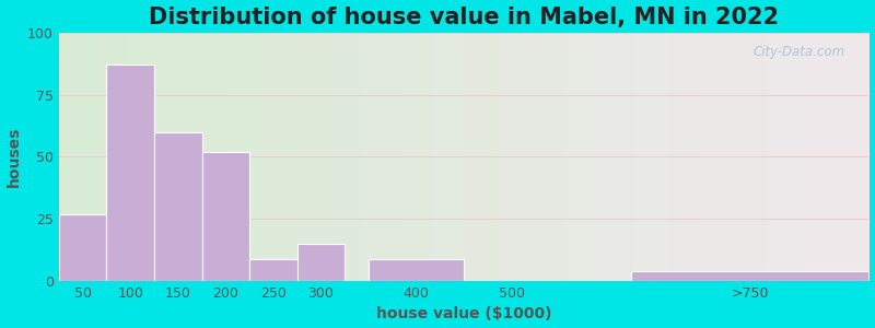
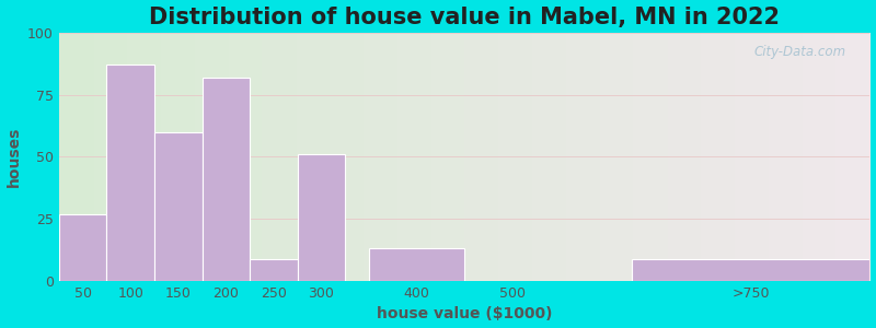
200: 52 -> 82
300: 15 -> 51
400: 9 -> 13
>750: 4 -> 9
